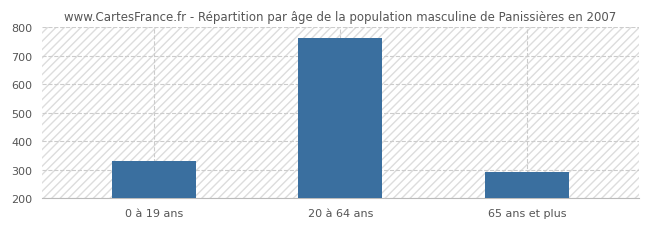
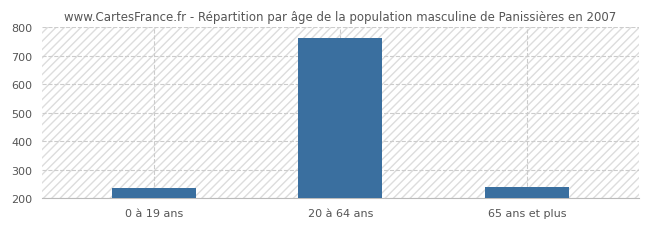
0 à 19 ans: 330 -> 235
65 ans et plus: 292 -> 240
